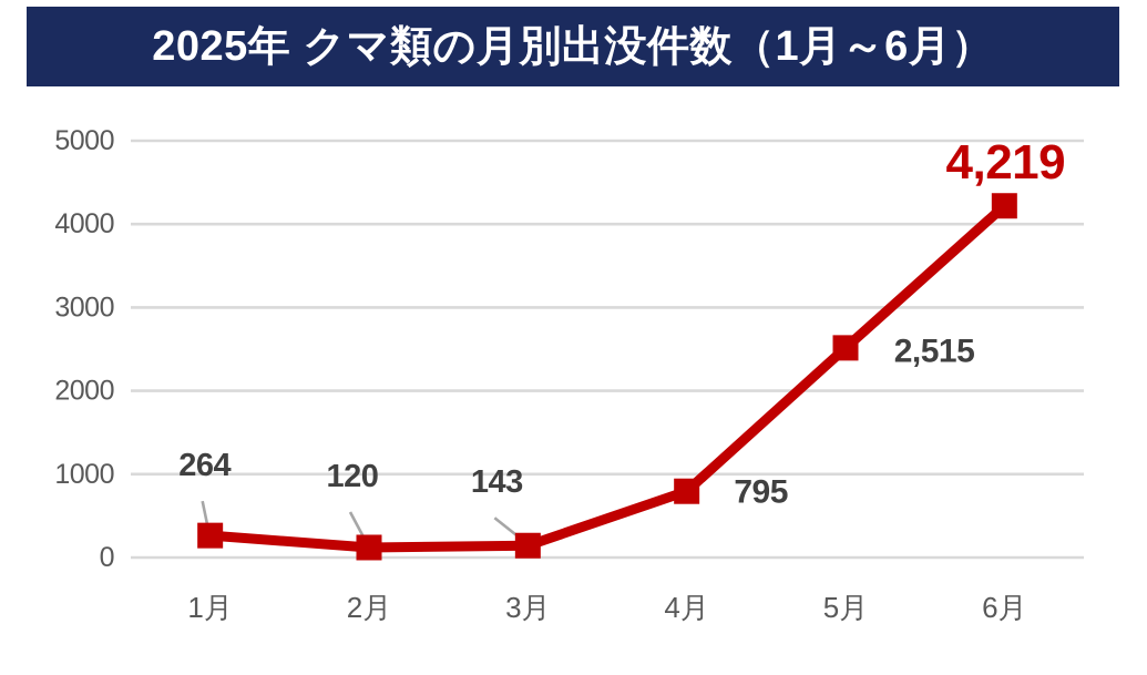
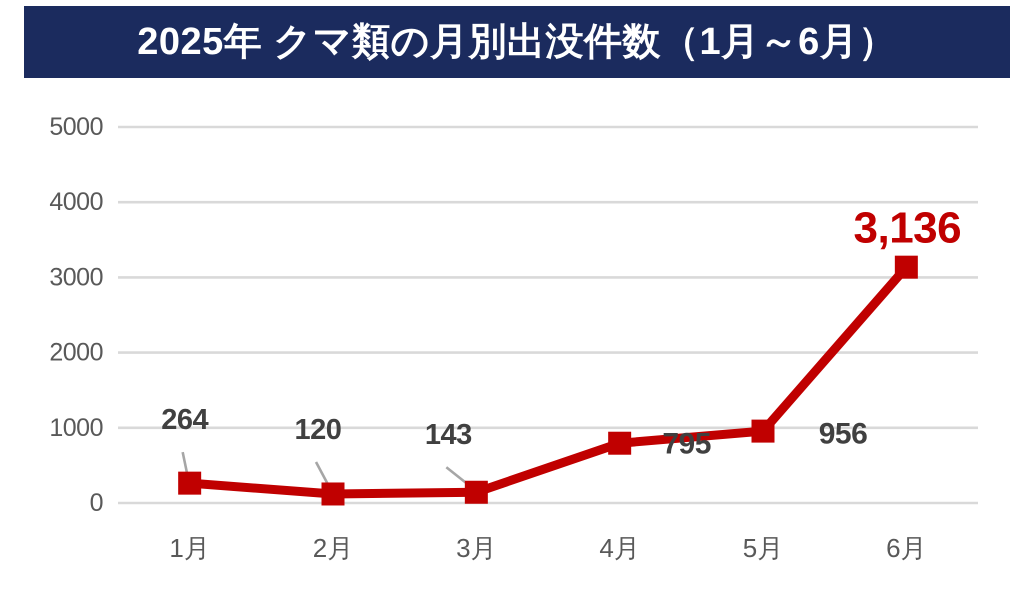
5月: 2,515 -> 956
6月: 4,219 -> 3,136
